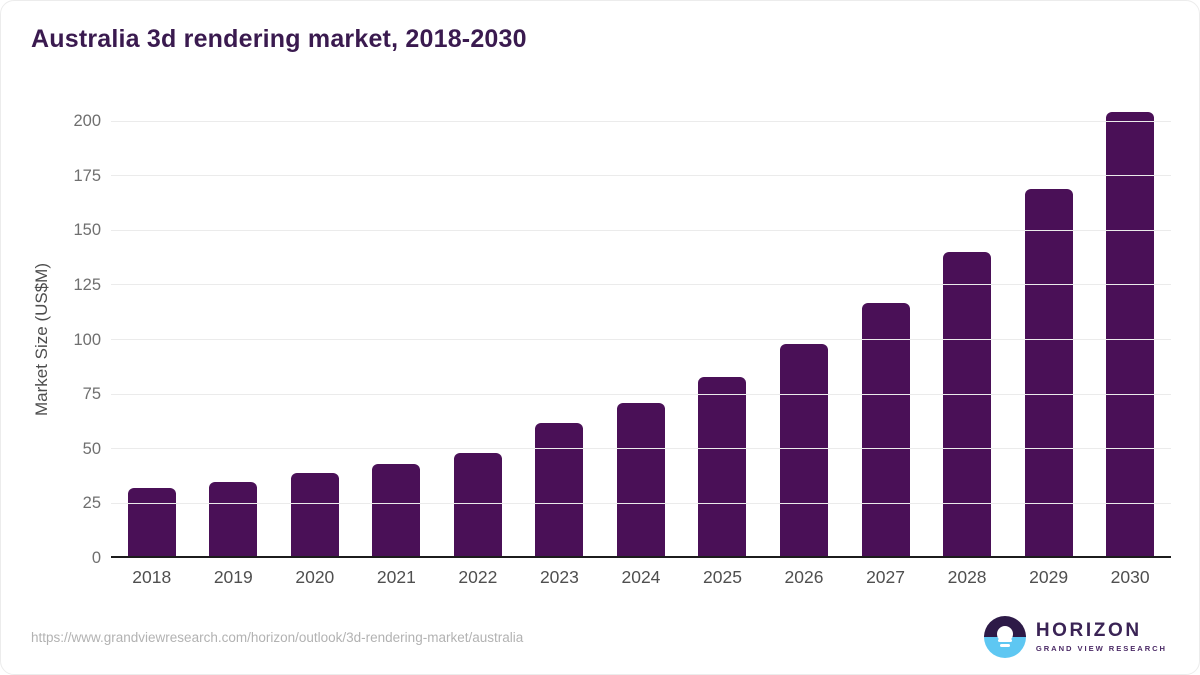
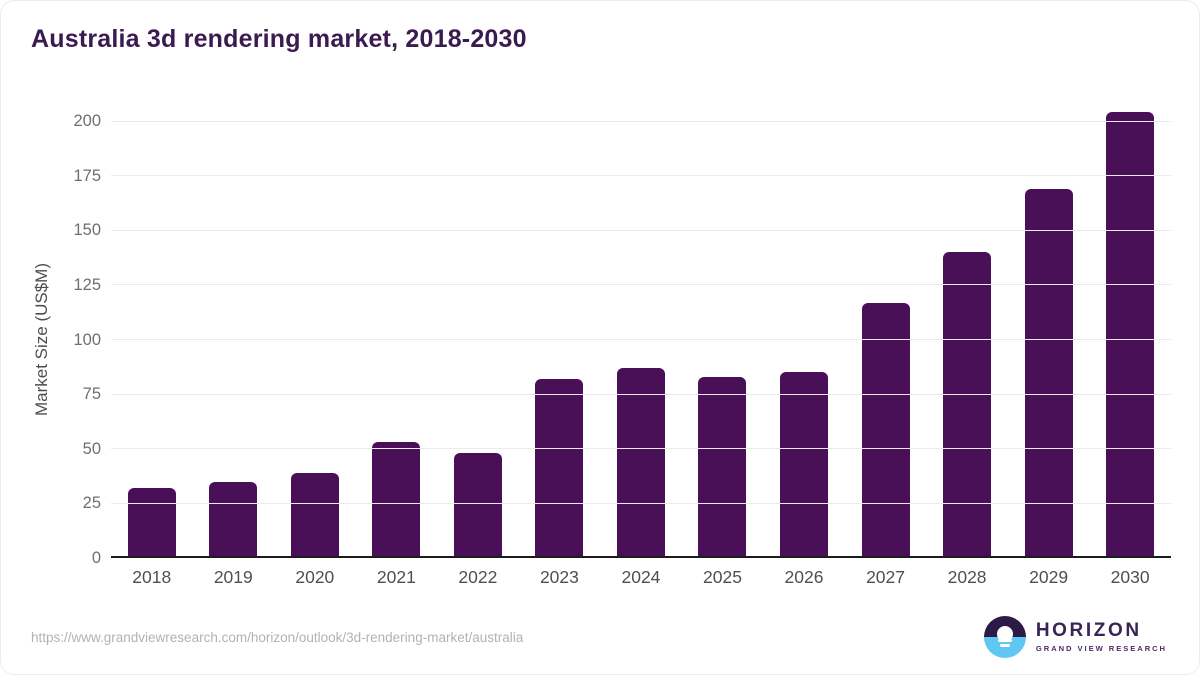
2021: 42 -> 52
2023: 61 -> 81
2024: 70 -> 86
2026: 97 -> 84
